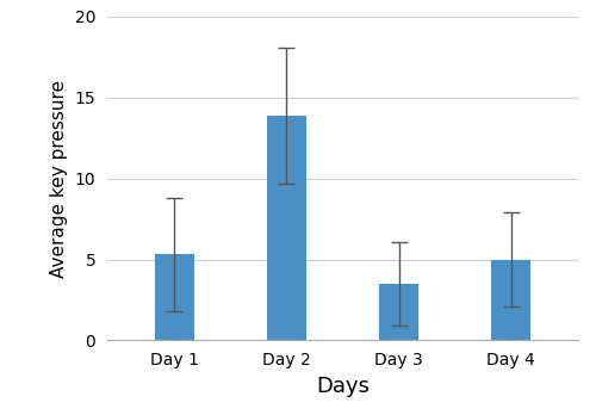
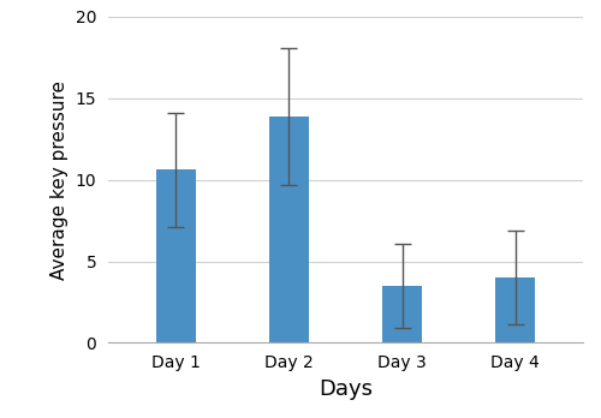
Day 1: 5.3 -> 10.6
Day 4: 5.0 -> 4.0
